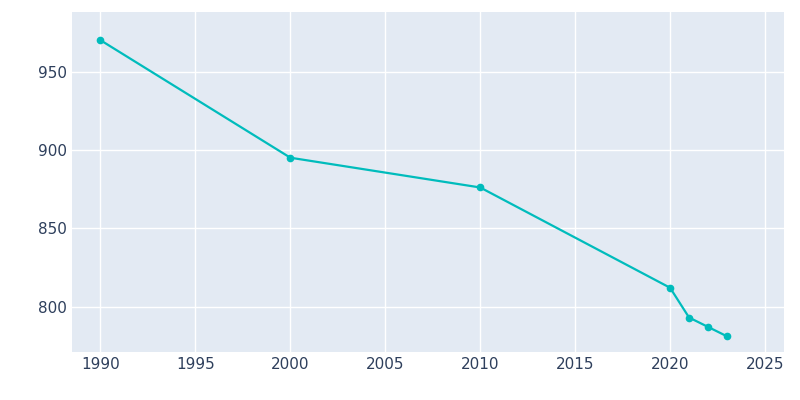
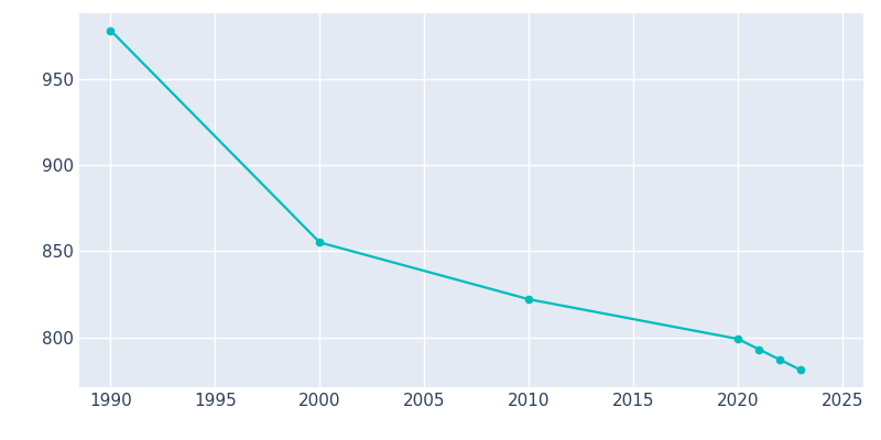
1990: 970 -> 978
2000: 895 -> 855
2010: 876 -> 822
2020: 812 -> 799
